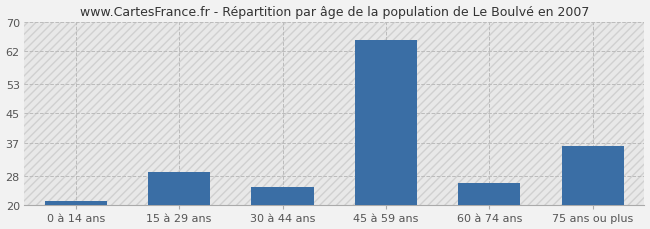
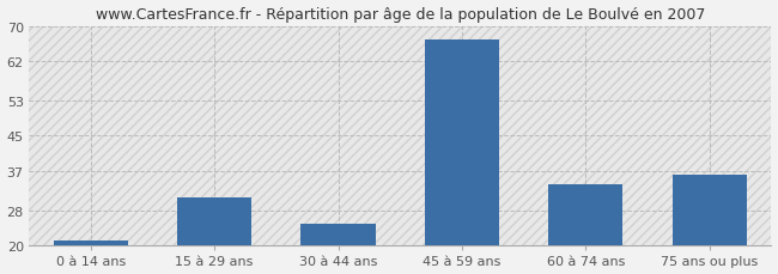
15 à 29 ans: 29 -> 31
45 à 59 ans: 65 -> 67
60 à 74 ans: 26 -> 34
